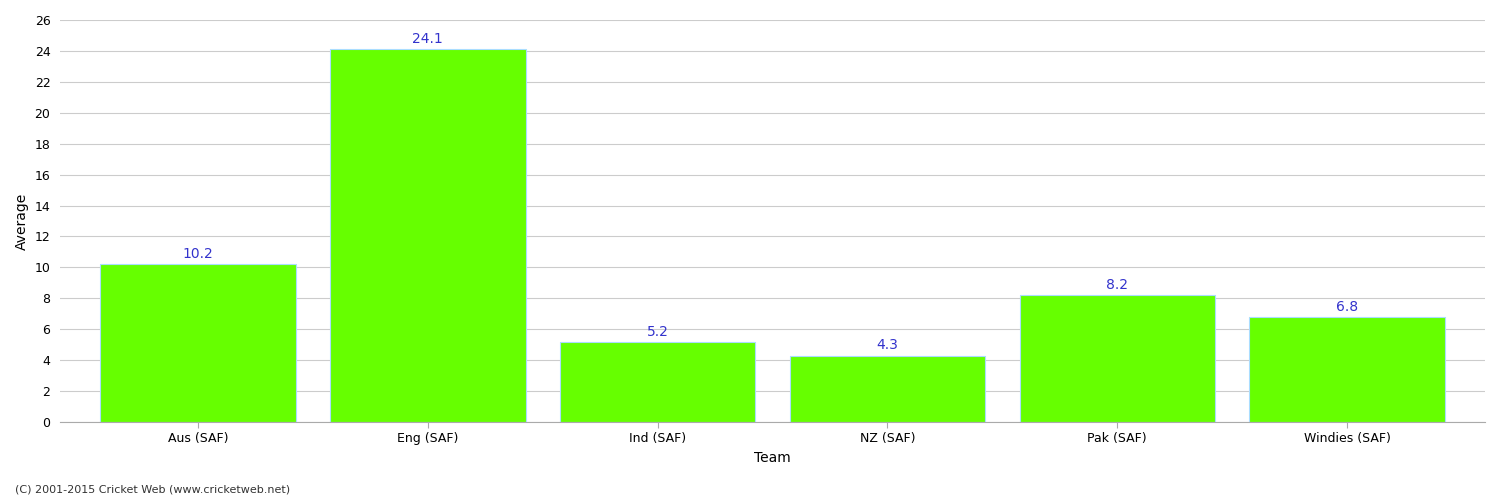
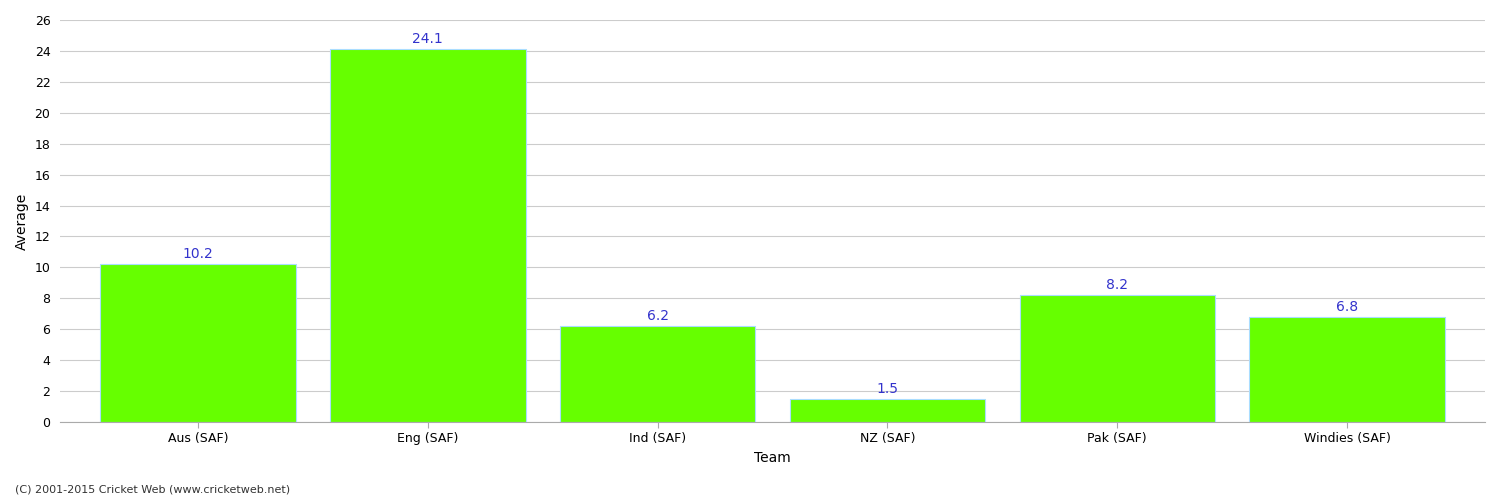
Ind (SAF): 5.2 -> 6.2
NZ (SAF): 4.3 -> 1.5
